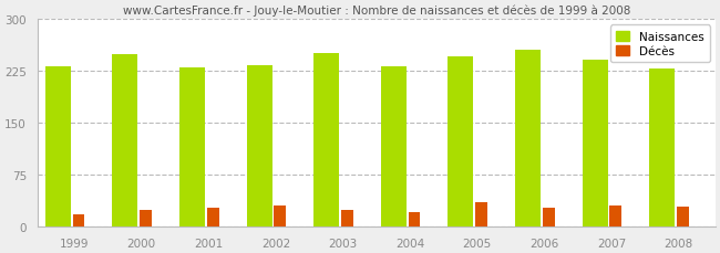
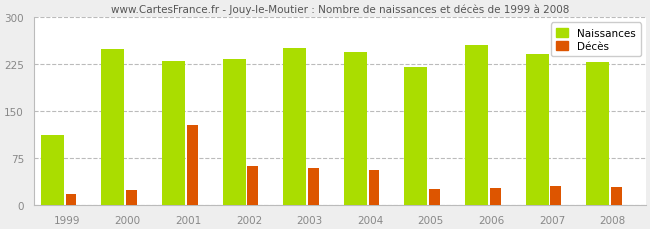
Naissances/1999: 231 -> 112
Décès/2001: 28 -> 128
Décès/2002: 31 -> 62
Décès/2003: 24 -> 60
Naissances/2004: 232 -> 244
Décès/2004: 21 -> 56
Naissances/2005: 246 -> 220
Décès/2005: 36 -> 26
